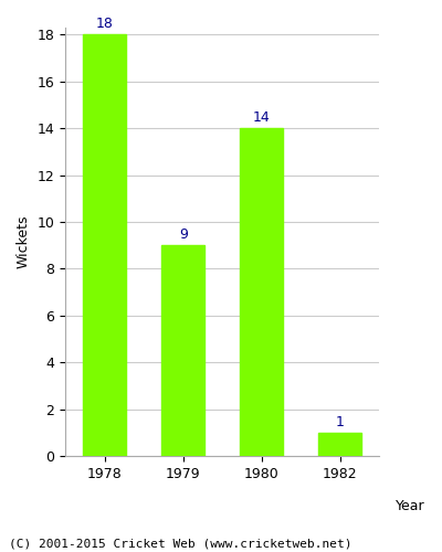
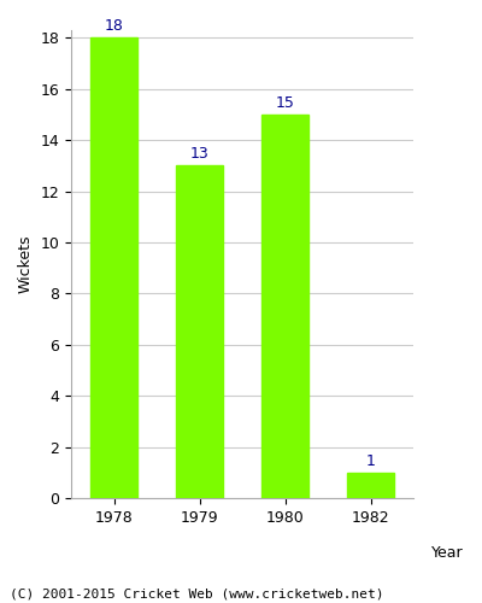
1979: 9 -> 13
1980: 14 -> 15
